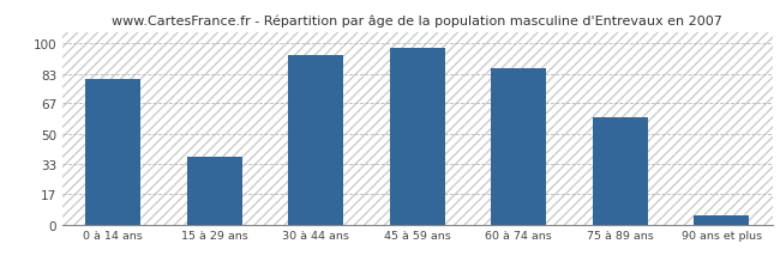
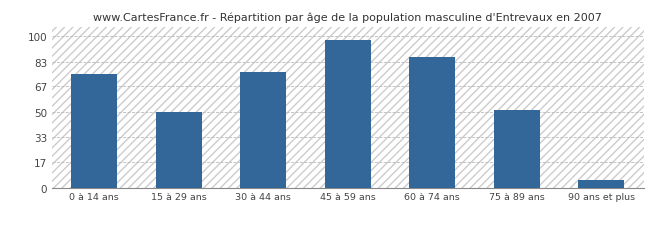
0 à 14 ans: 80 -> 75
15 à 29 ans: 37 -> 50
30 à 44 ans: 93 -> 76
75 à 89 ans: 59 -> 51
